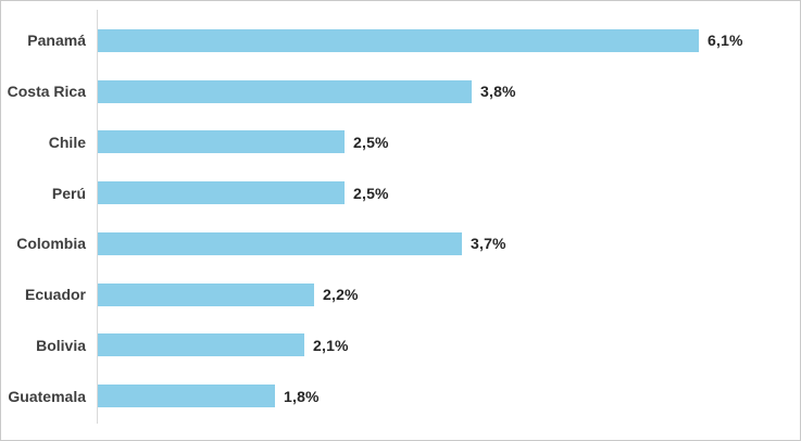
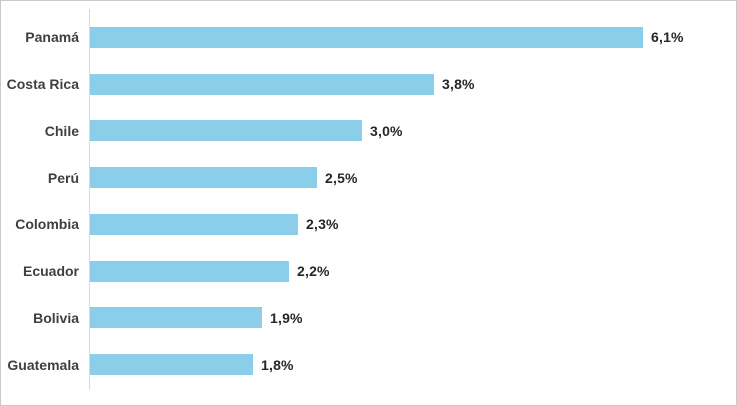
Chile: 2,5% -> 3,0%
Colombia: 3,7% -> 2,3%
Bolivia: 2,1% -> 1,9%
